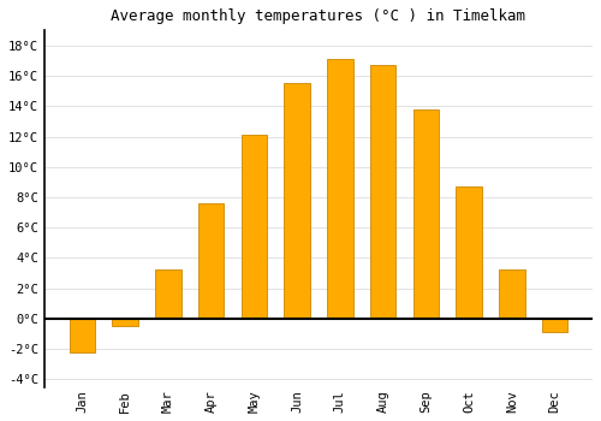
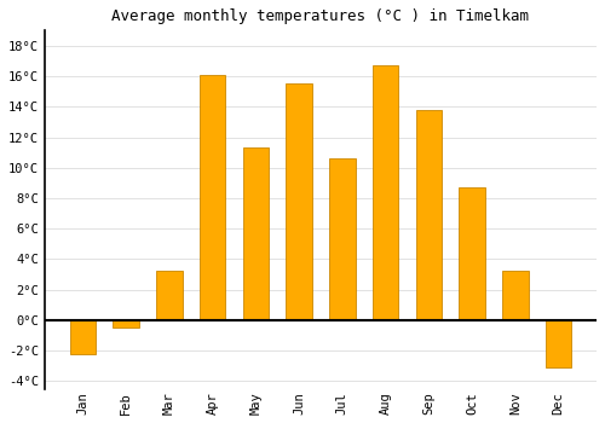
Apr: 7.6°C -> 16.1°C
May: 12.1°C -> 11.3°C
Jul: 17.1°C -> 10.6°C
Dec: -0.9°C -> -3.1°C
